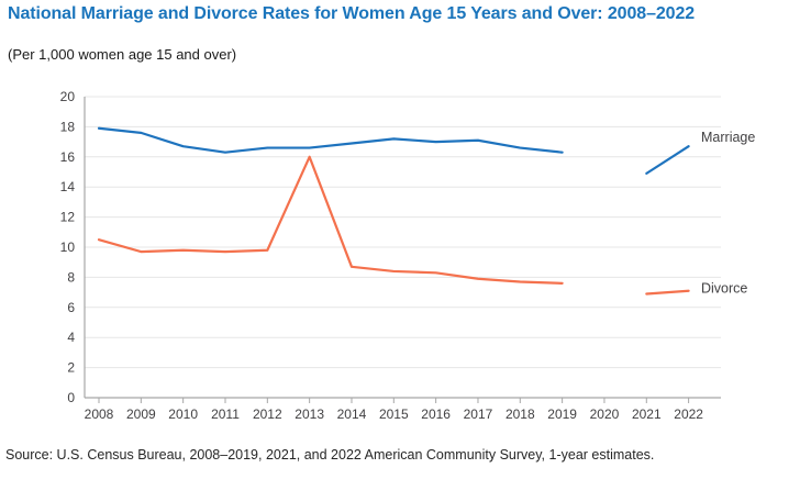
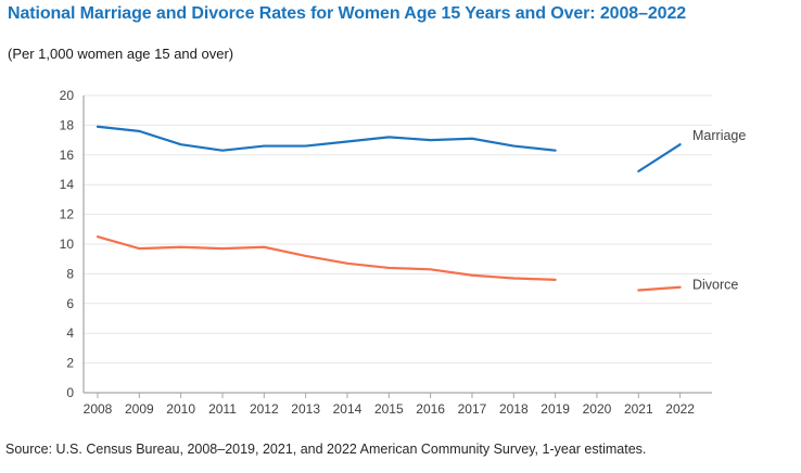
Divorce/2013: 16.0 -> 9.2
